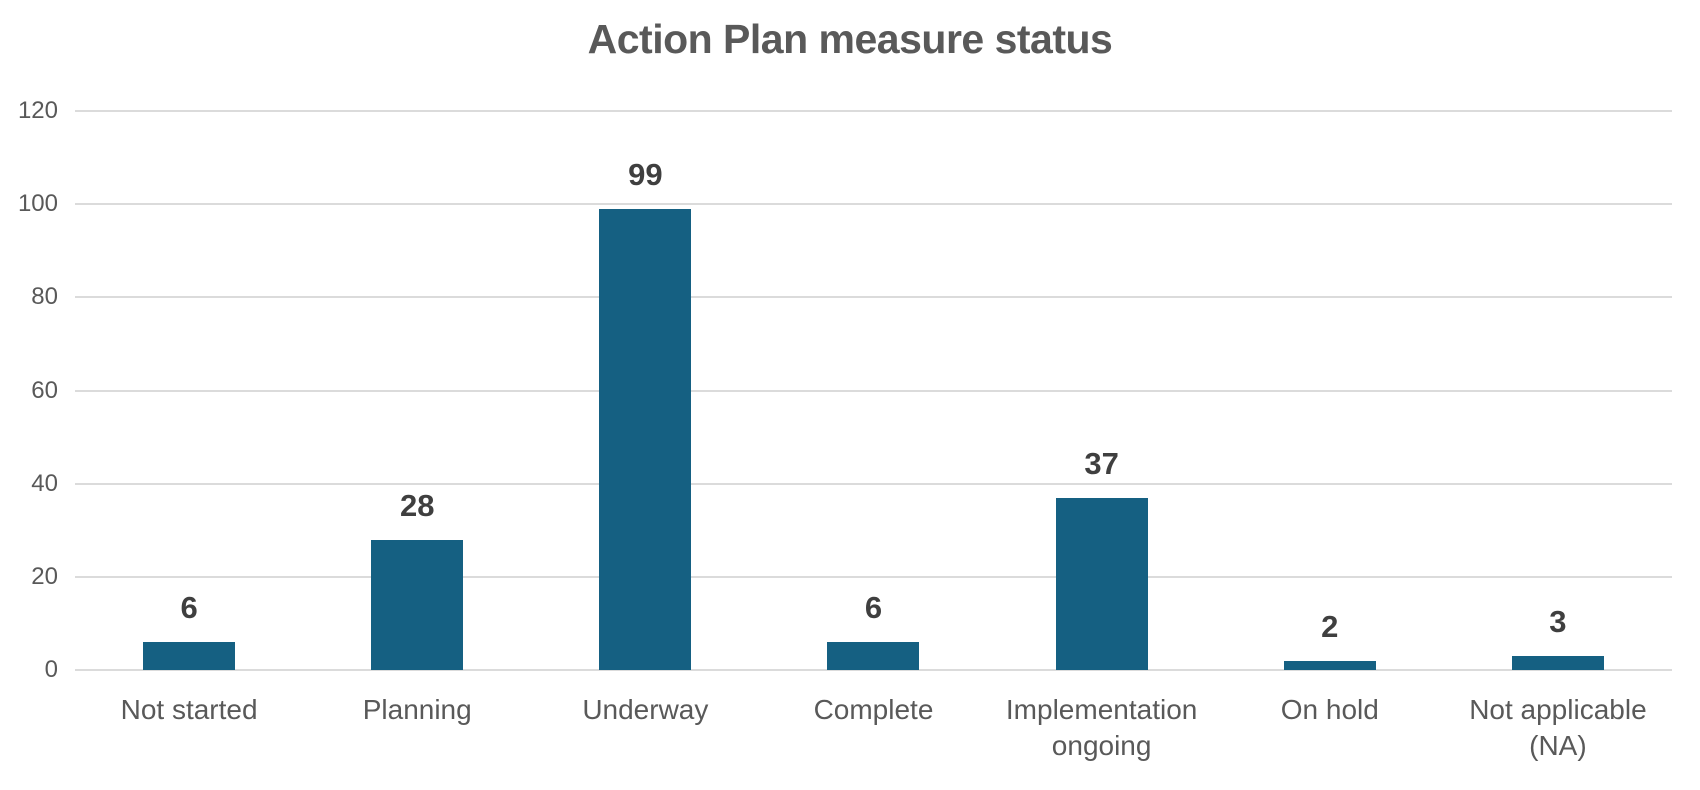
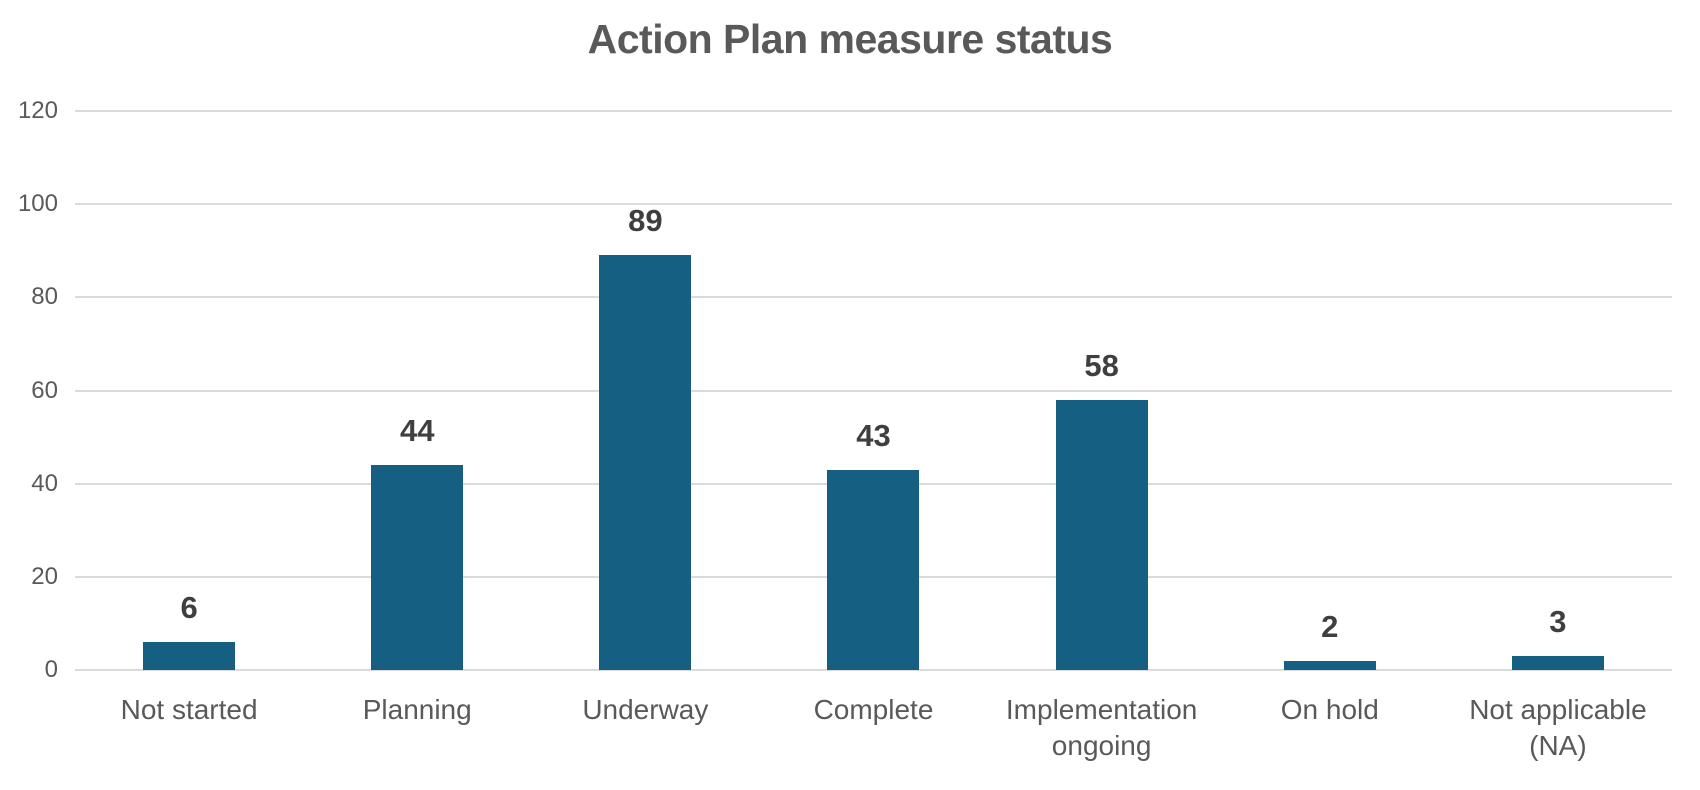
Planning: 28 -> 44
Underway: 99 -> 89
Complete: 6 -> 43
Implementation ongoing: 37 -> 58
